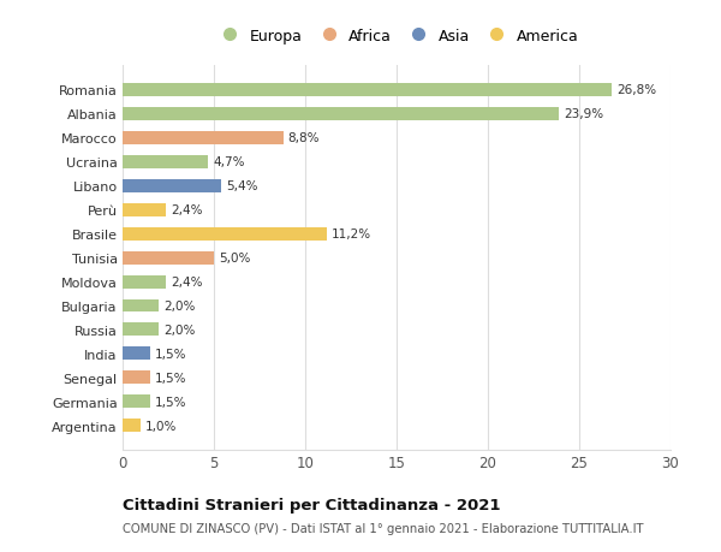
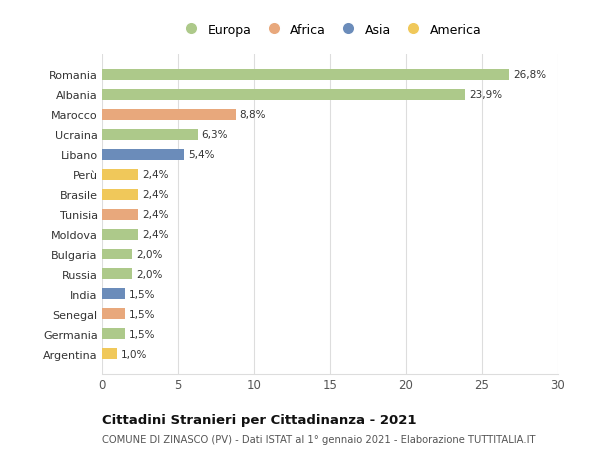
Ucraina: 4,7% -> 6,3%
Brasile: 11,2% -> 2,4%
Tunisia: 5,0% -> 2,4%
